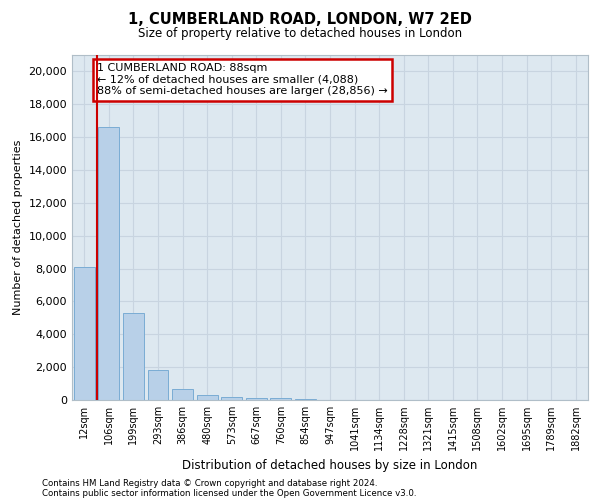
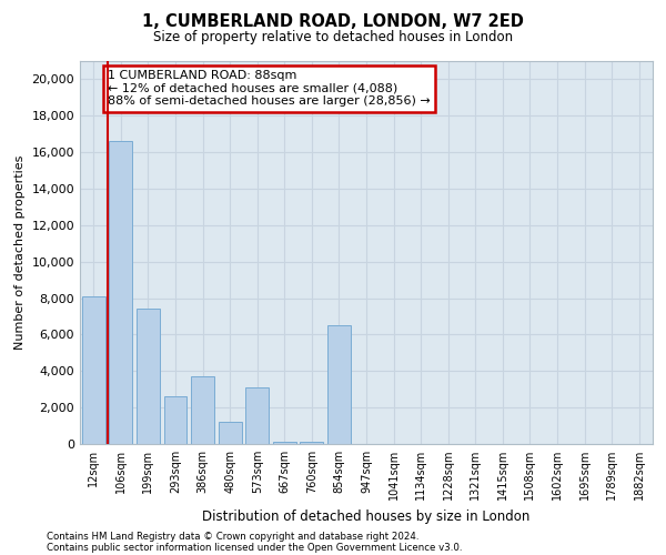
199sqm: 5,300 -> 7,400
293sqm: 1,800 -> 2,600
386sqm: 600 -> 3,700
480sqm: 300 -> 1,200
573sqm: 200 -> 3,100
854sqm: 100 -> 6,500
